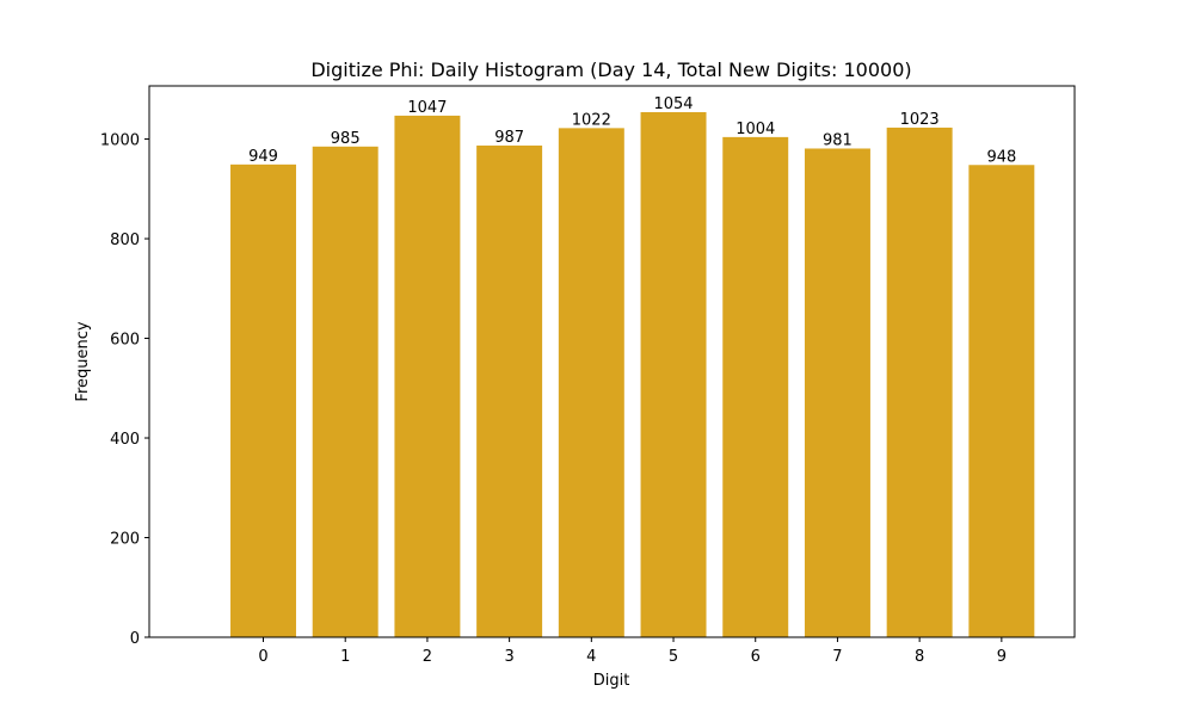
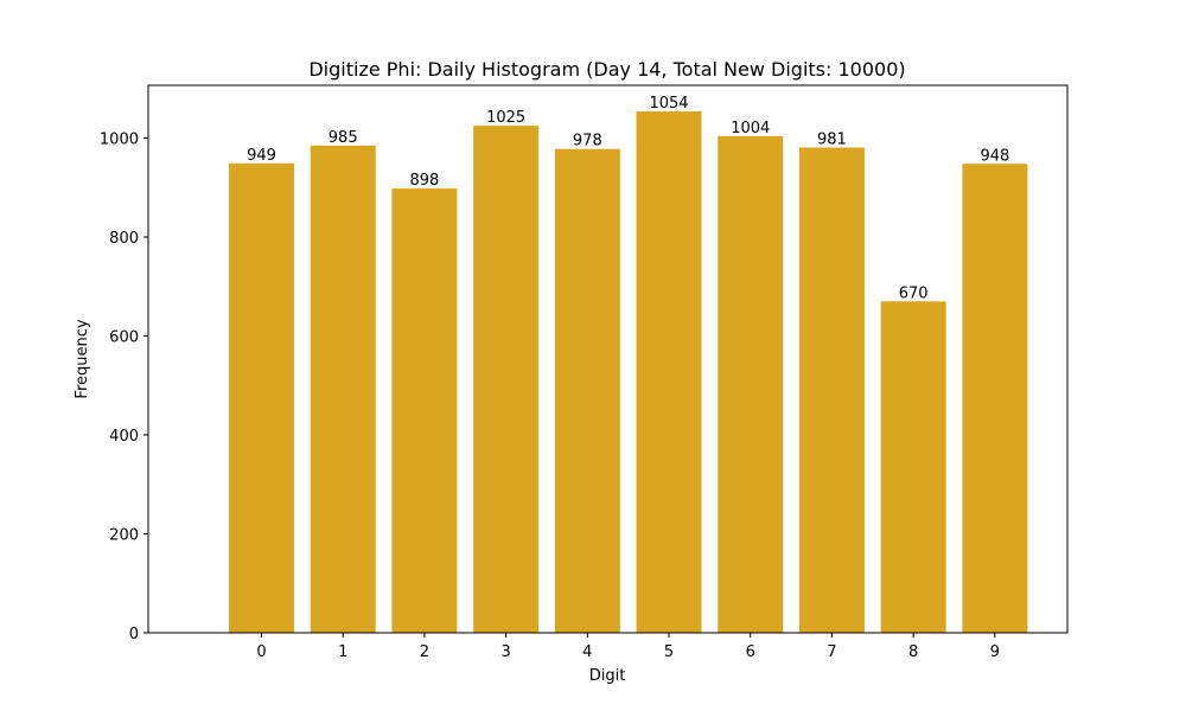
2: 1047 -> 898
3: 987 -> 1025
4: 1022 -> 978
8: 1023 -> 670
